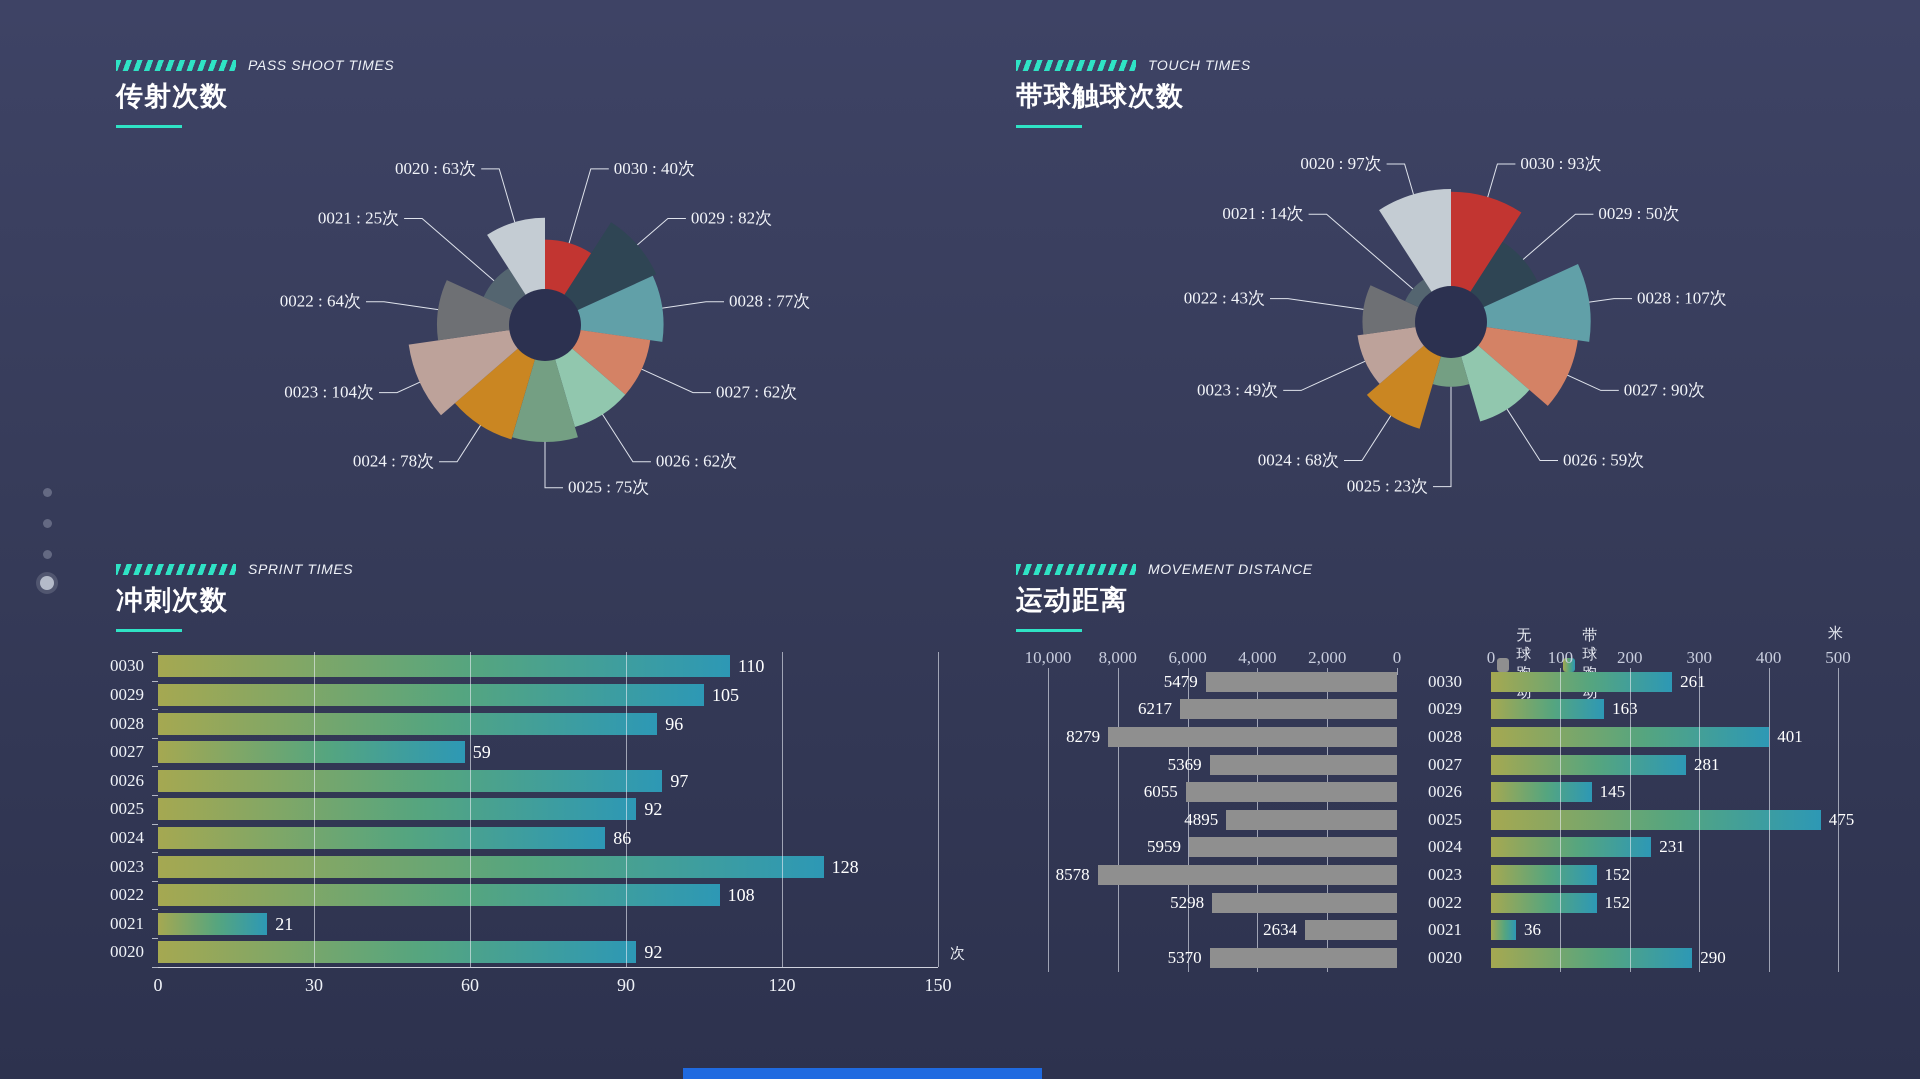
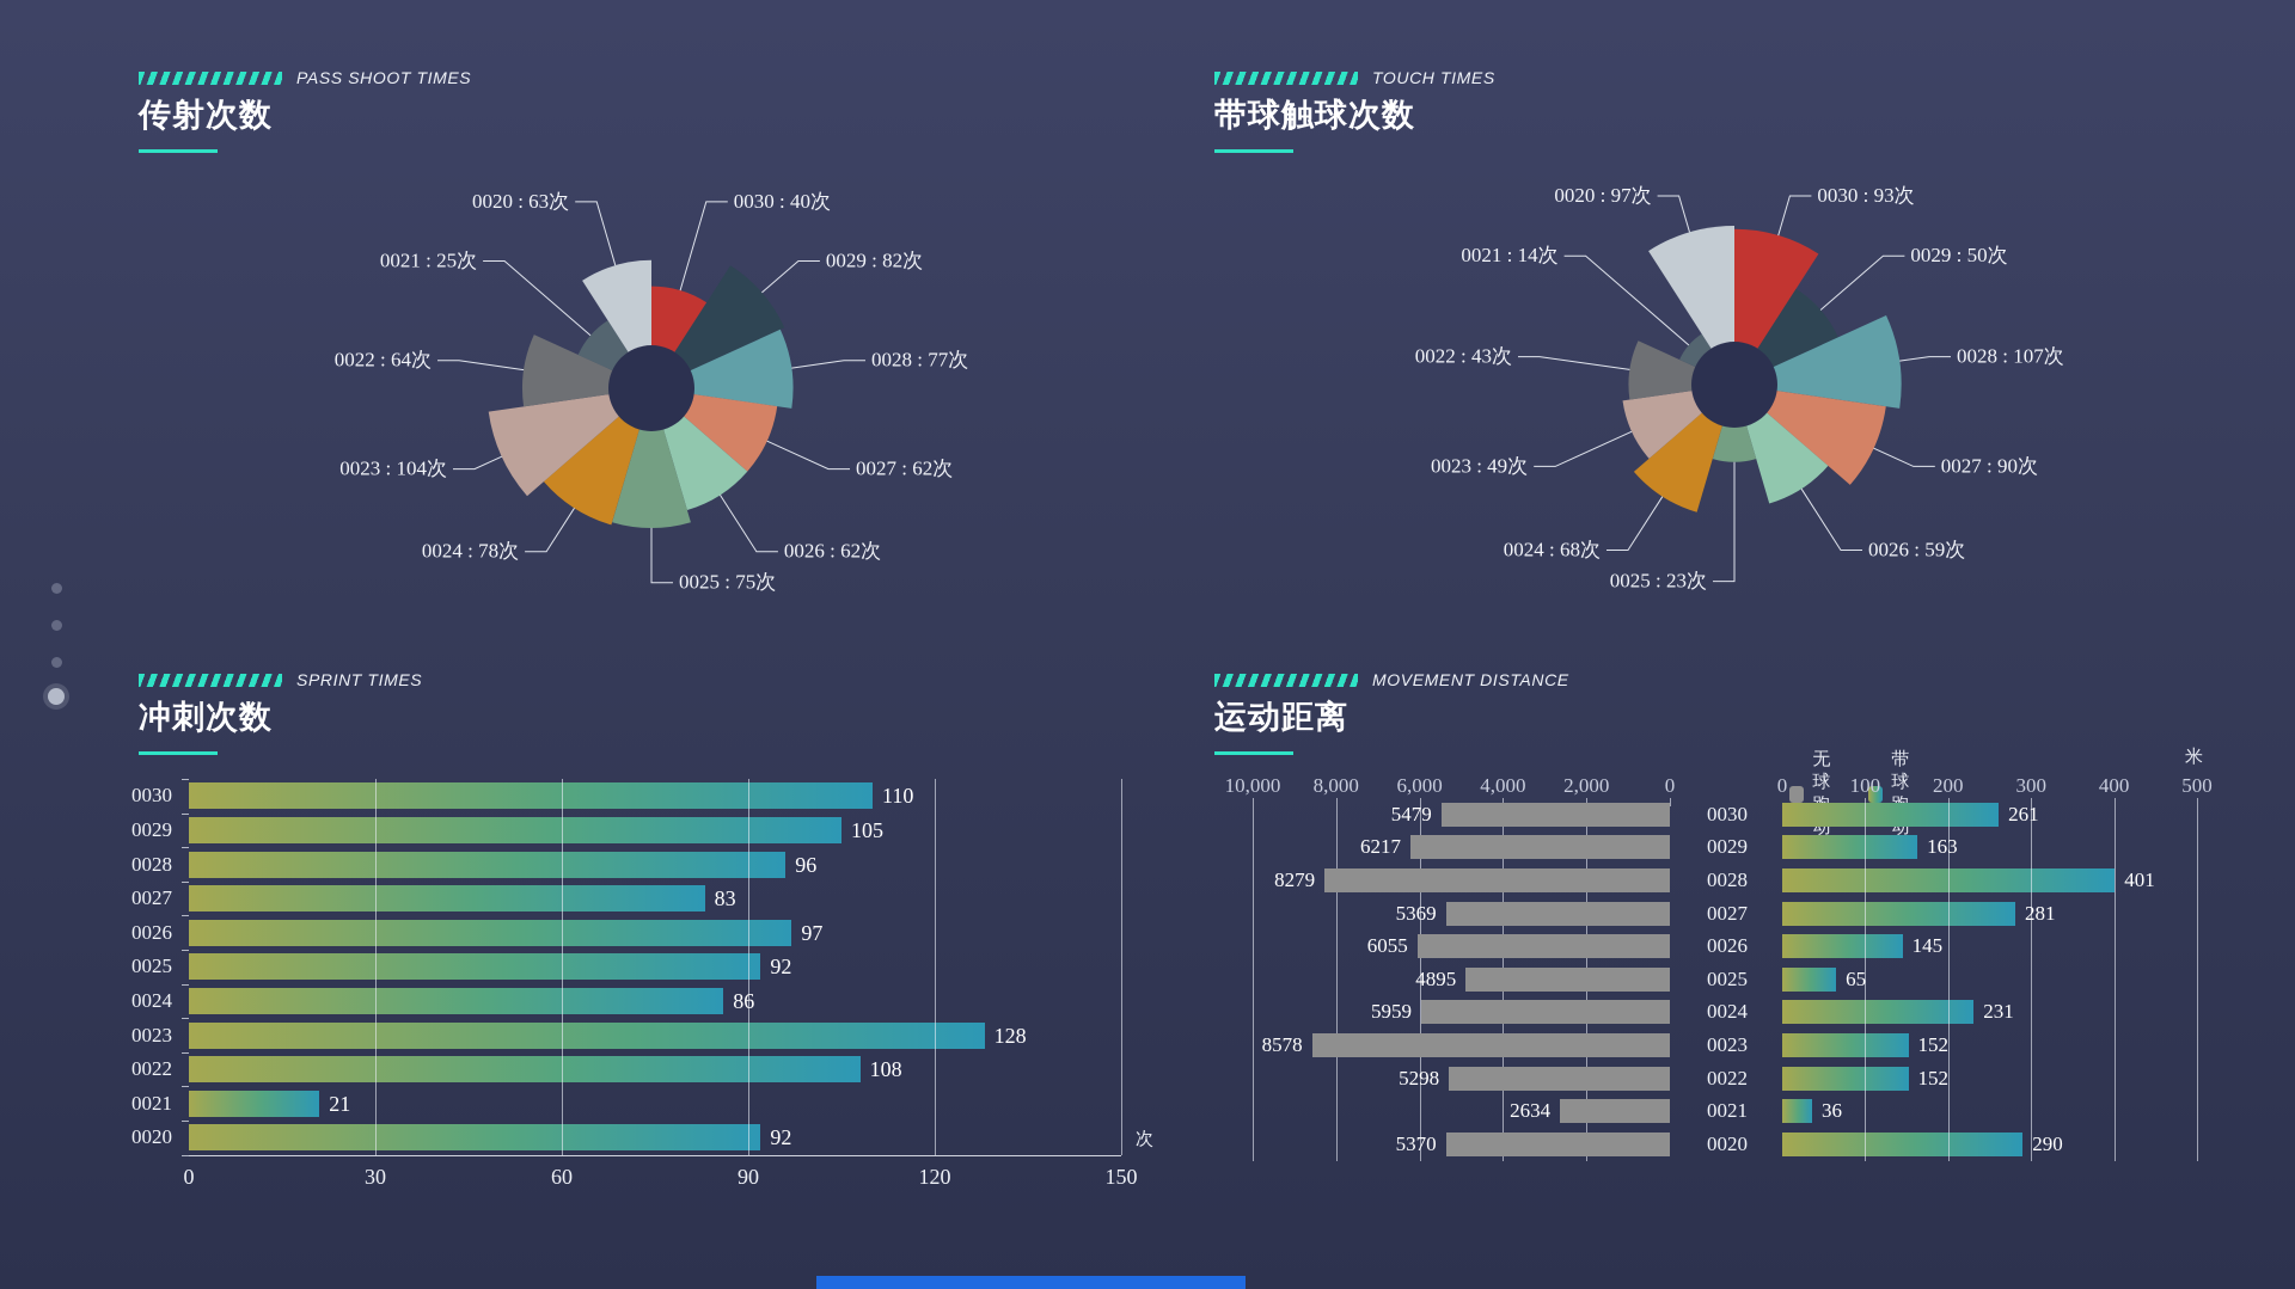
冲刺次数/0027: 59 -> 83
运动距离/带球跑动/0025: 475 -> 65
